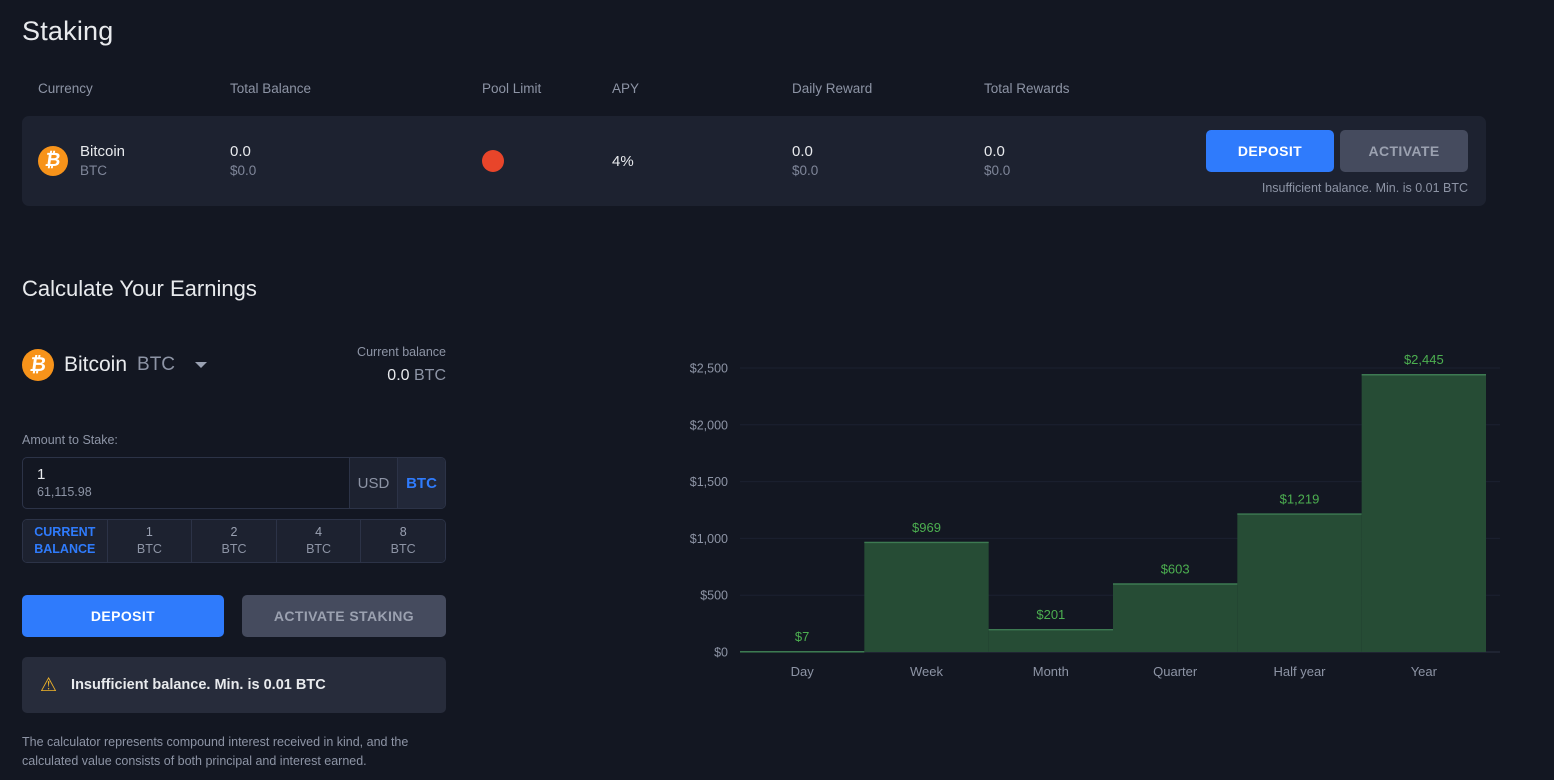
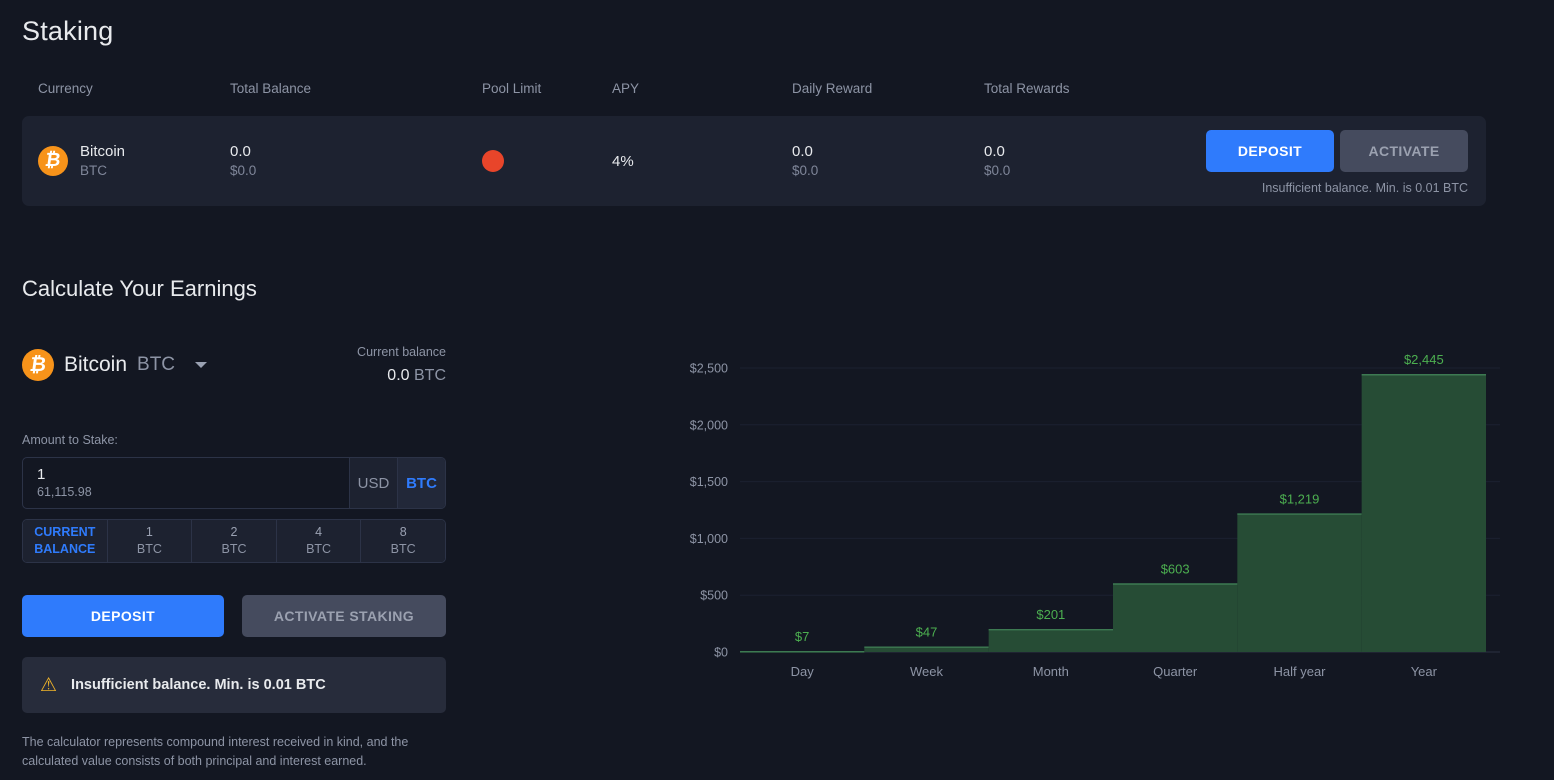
Week: $969 -> $47
